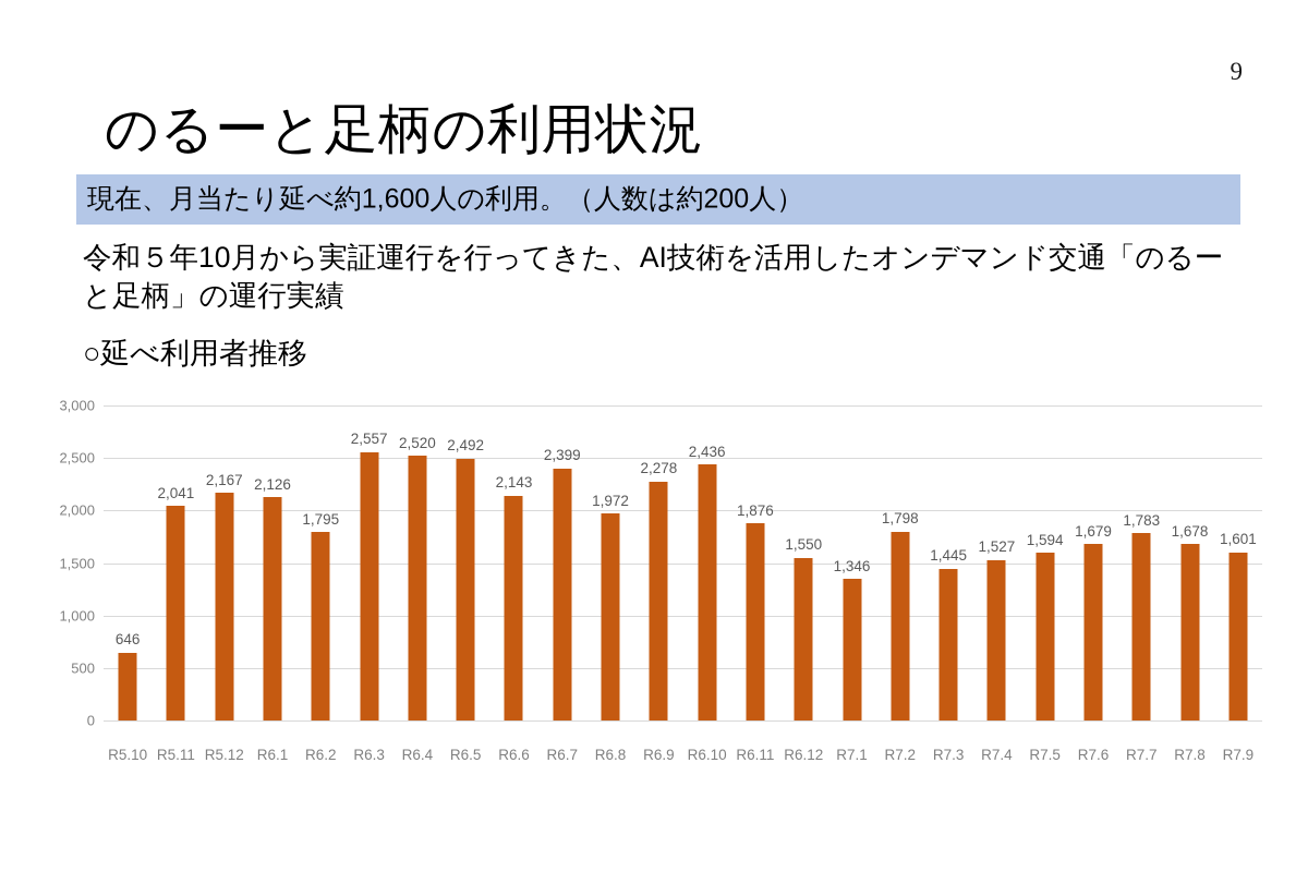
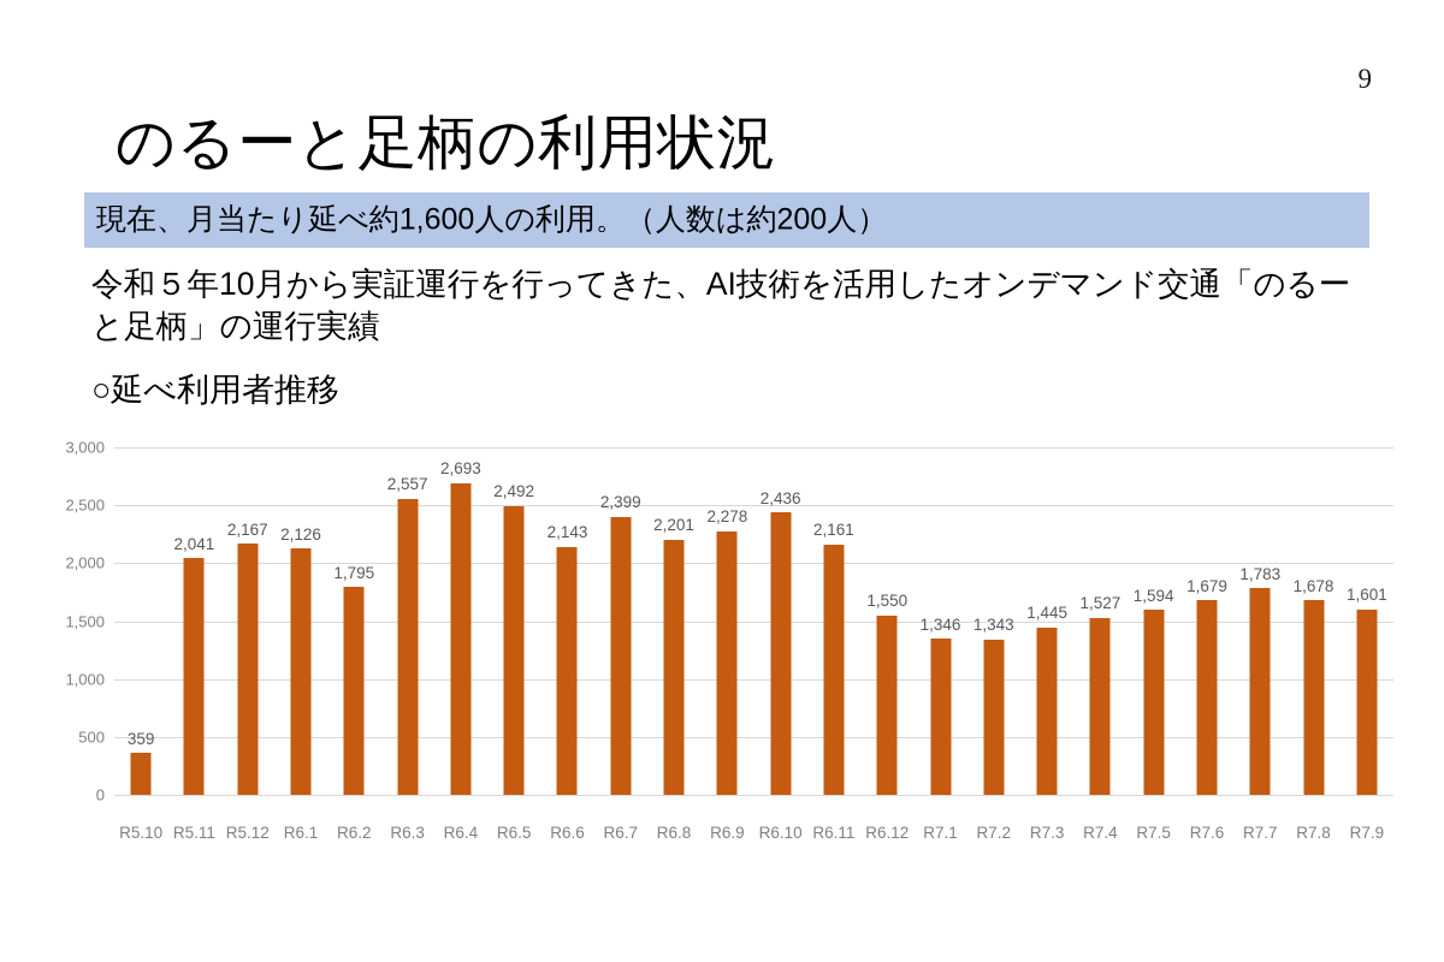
R5.10: 646 -> 359
R6.4: 2,520 -> 2,693
R6.8: 1,972 -> 2,201
R6.11: 1,876 -> 2,161
R7.2: 1,798 -> 1,343
